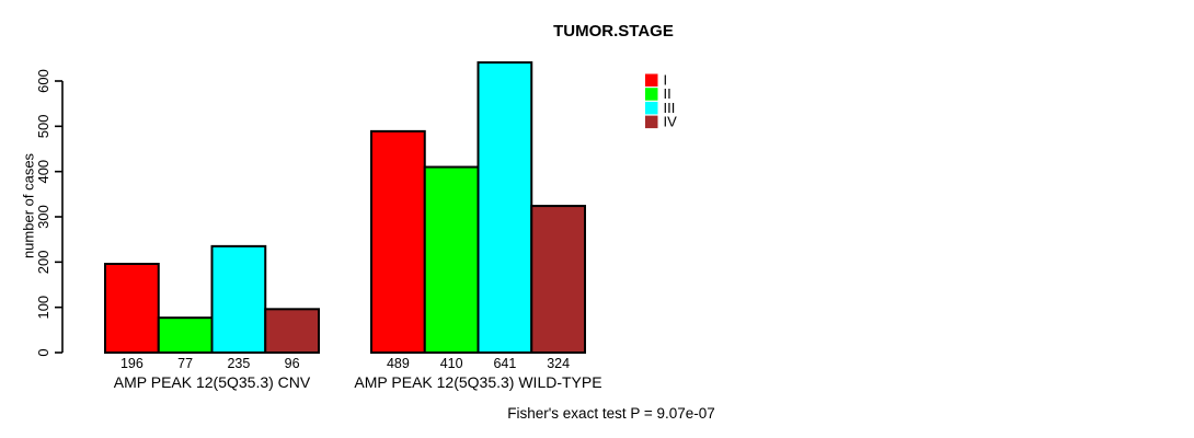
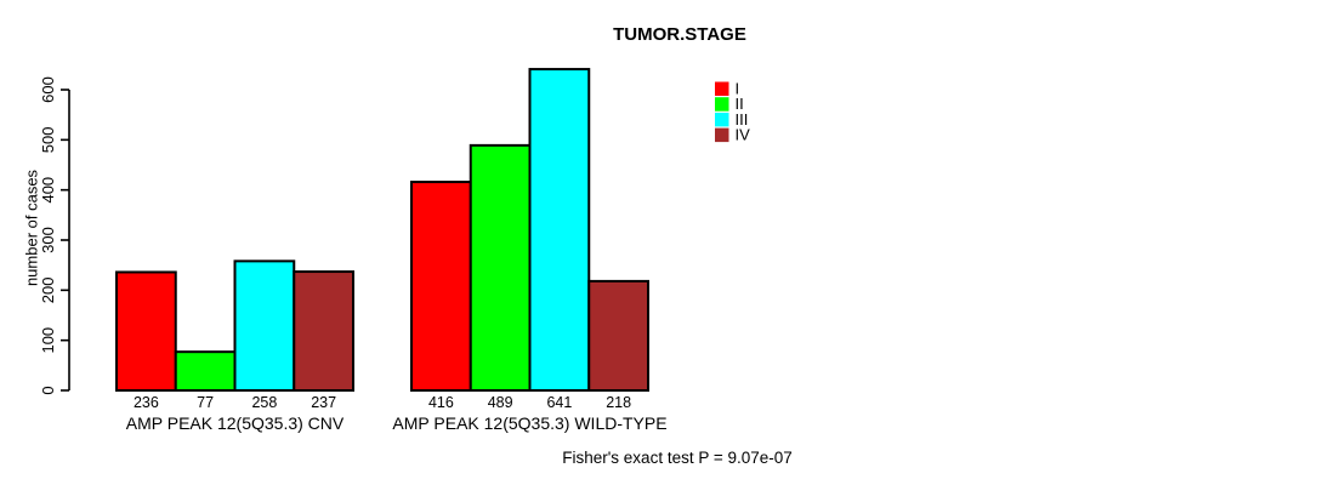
I/AMP PEAK 12(5Q35.3) CNV: 196 -> 236
III/AMP PEAK 12(5Q35.3) CNV: 235 -> 258
IV/AMP PEAK 12(5Q35.3) CNV: 96 -> 237
I/AMP PEAK 12(5Q35.3) WILD-TYPE: 489 -> 416
II/AMP PEAK 12(5Q35.3) WILD-TYPE: 410 -> 489
IV/AMP PEAK 12(5Q35.3) WILD-TYPE: 324 -> 218
